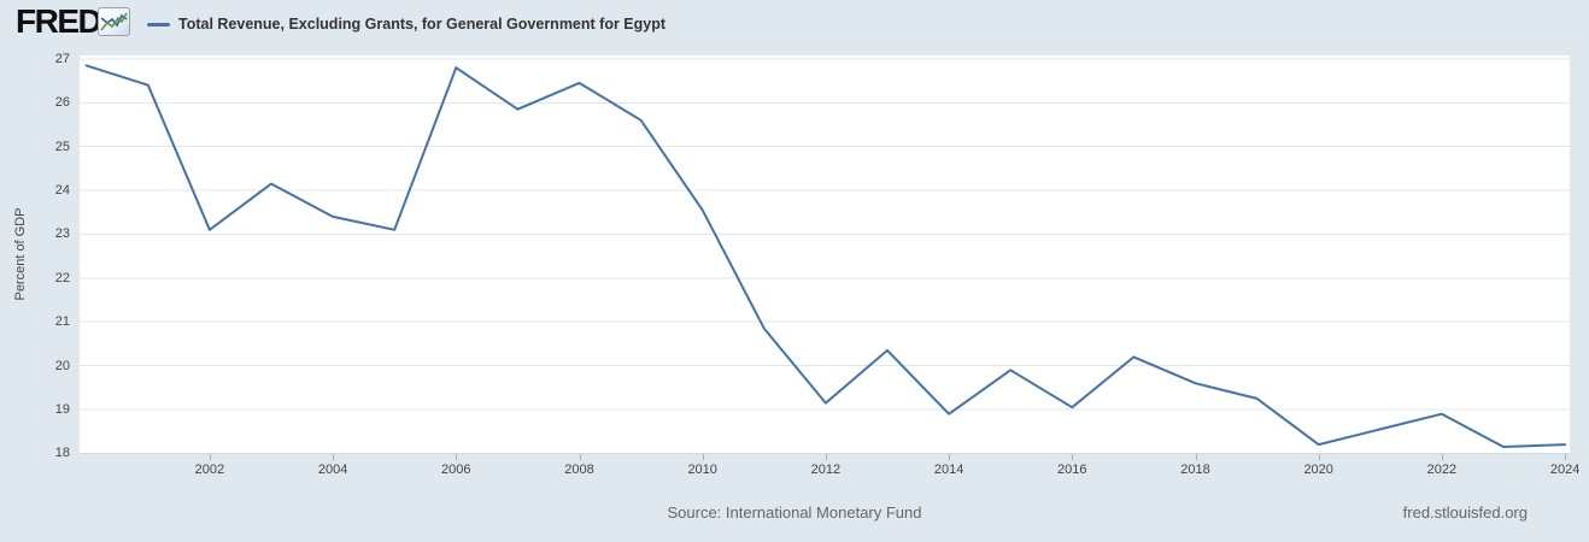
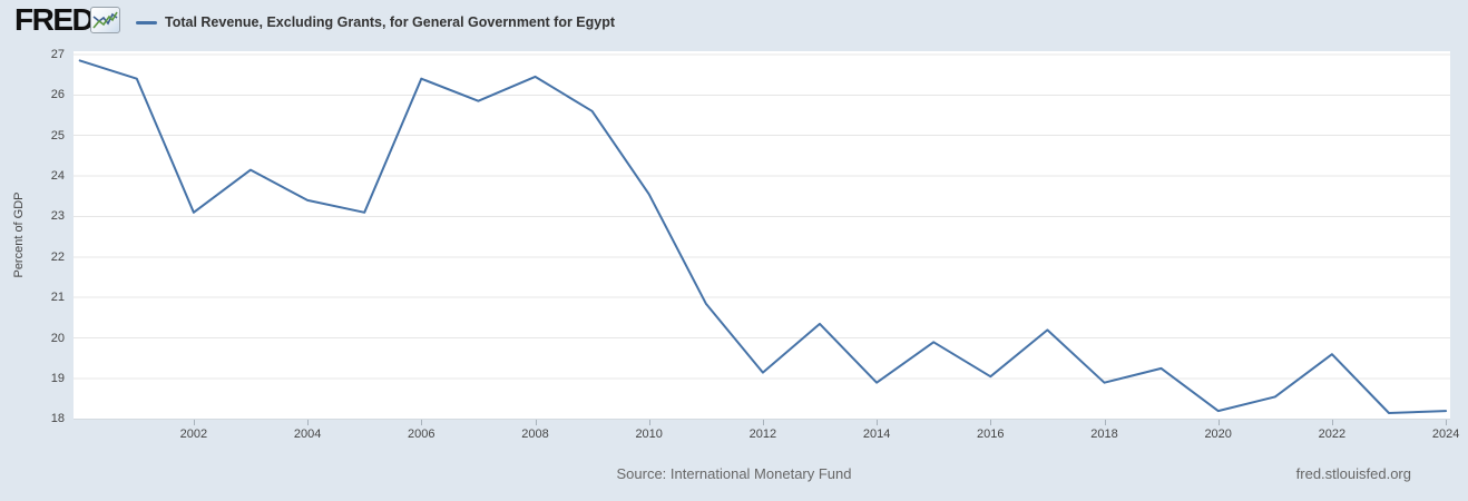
2006: 26.8 -> 26.4
2018: 19.6 -> 18.9
2022: 18.9 -> 19.6
